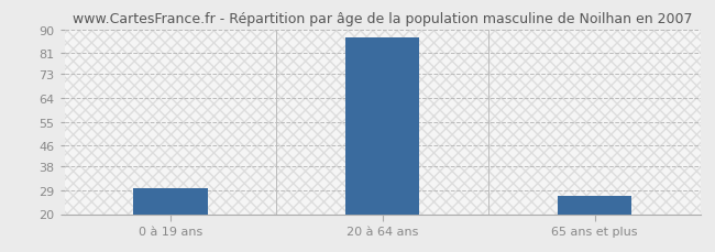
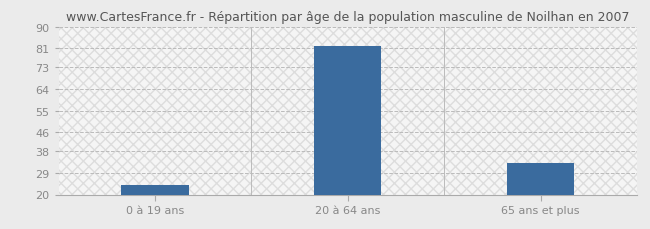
0 à 19 ans: 30 -> 24
20 à 64 ans: 87 -> 82
65 ans et plus: 27 -> 33
